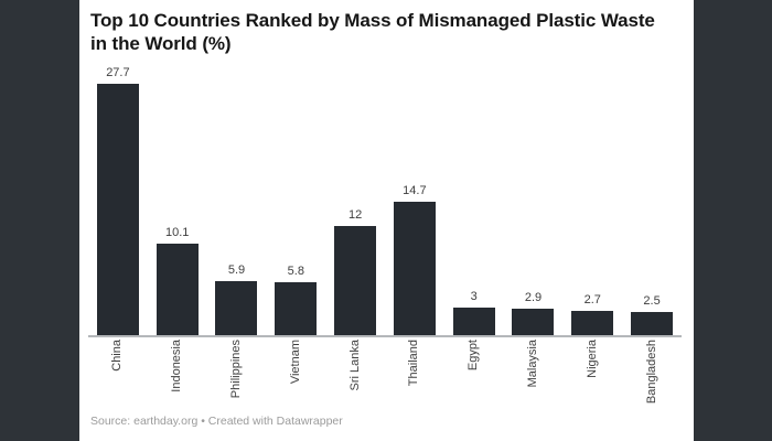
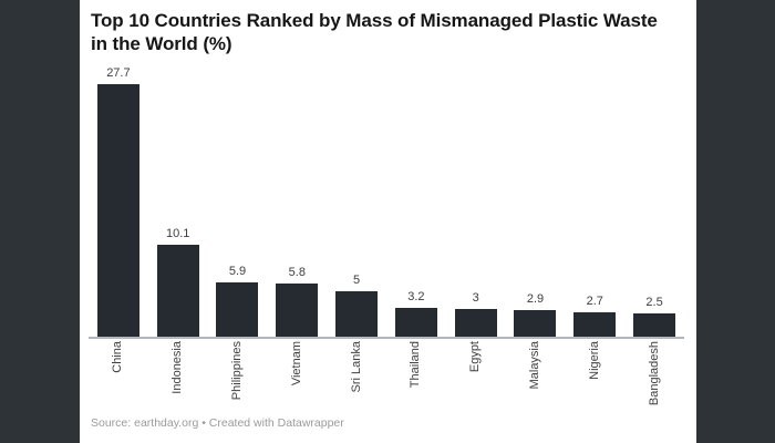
Sri Lanka: 12 -> 5
Thailand: 14.7 -> 3.2
